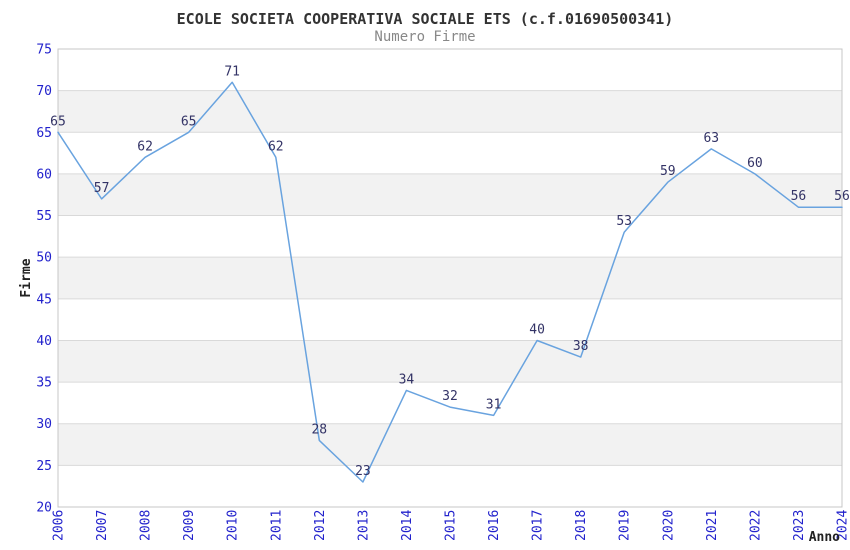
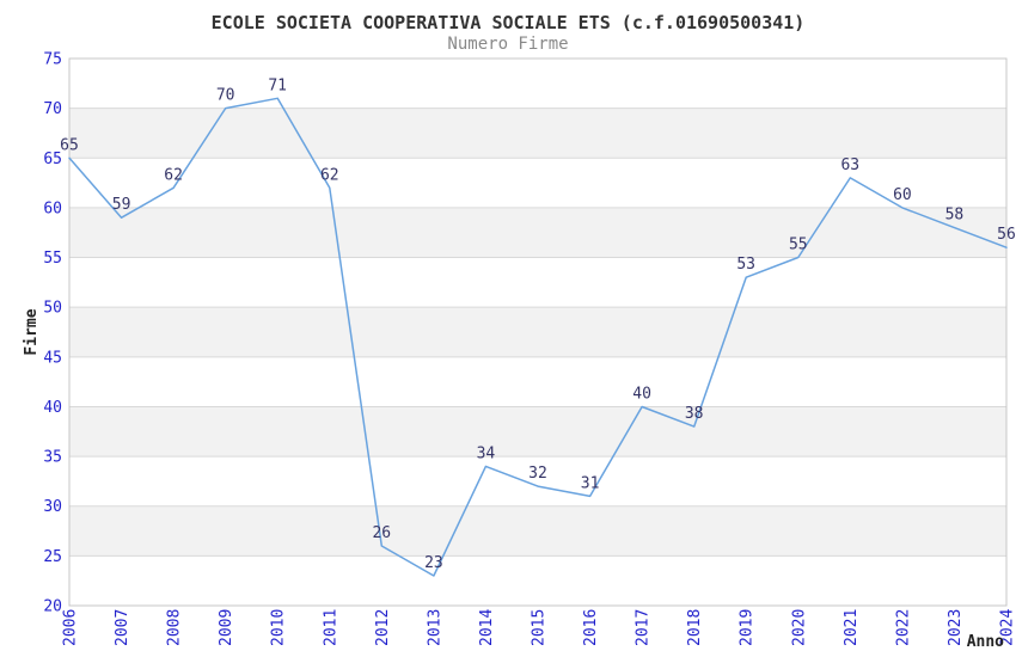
2007: 57 -> 59
2009: 65 -> 70
2012: 28 -> 26
2020: 59 -> 55
2023: 56 -> 58
